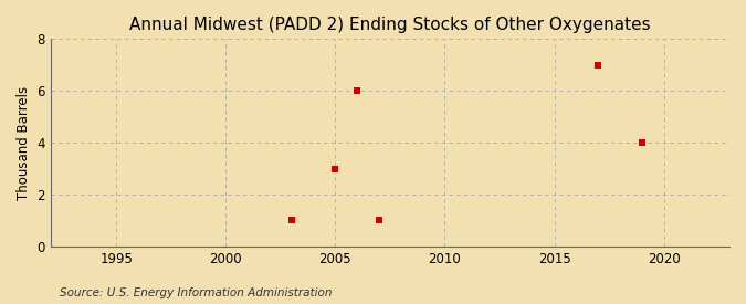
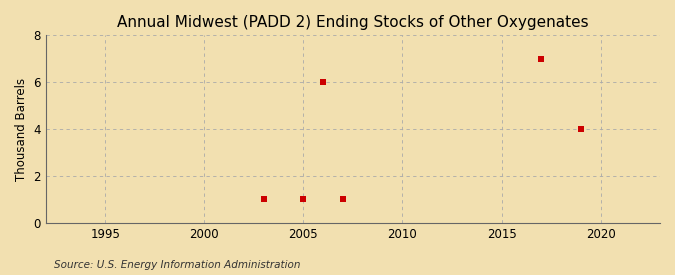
2005: 3 -> 1
